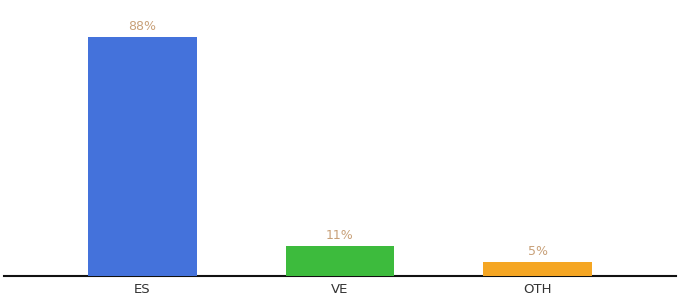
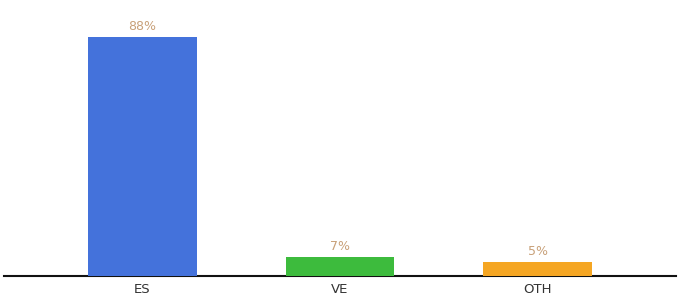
VE: 11% -> 7%
